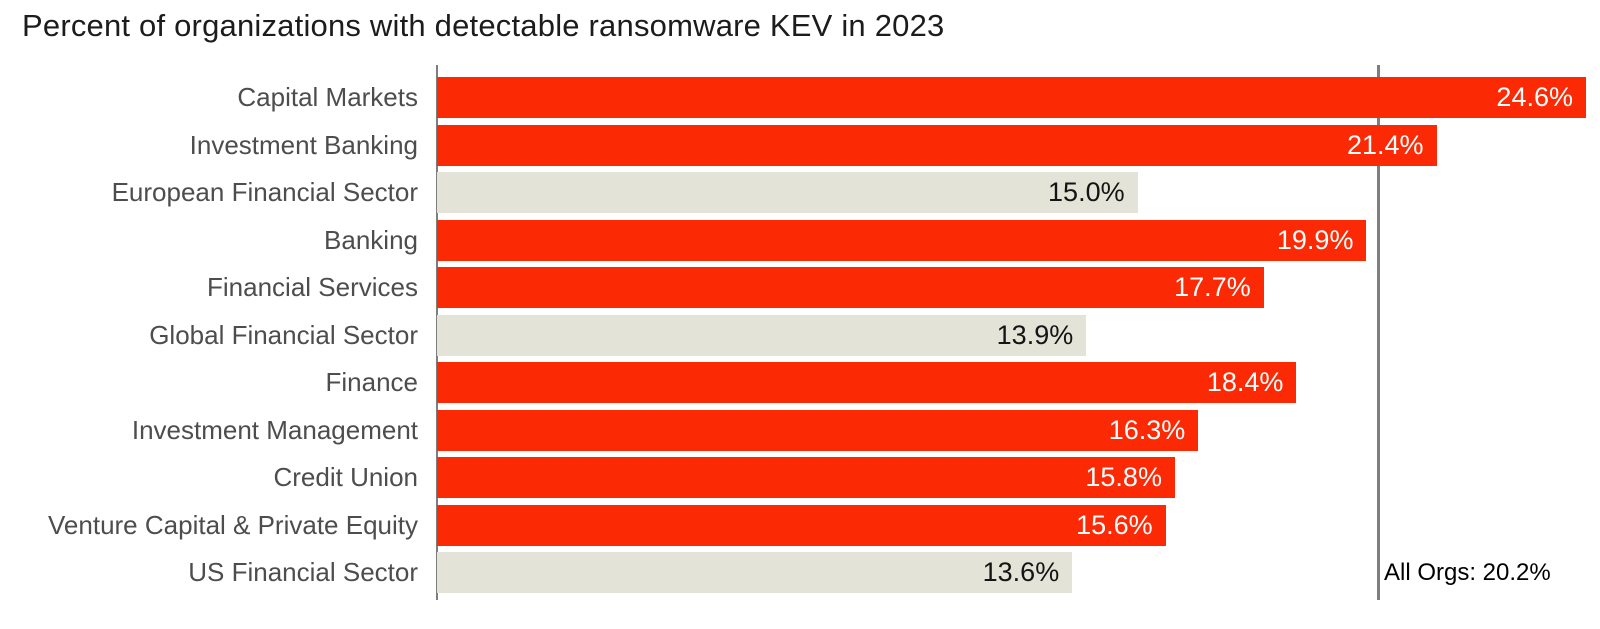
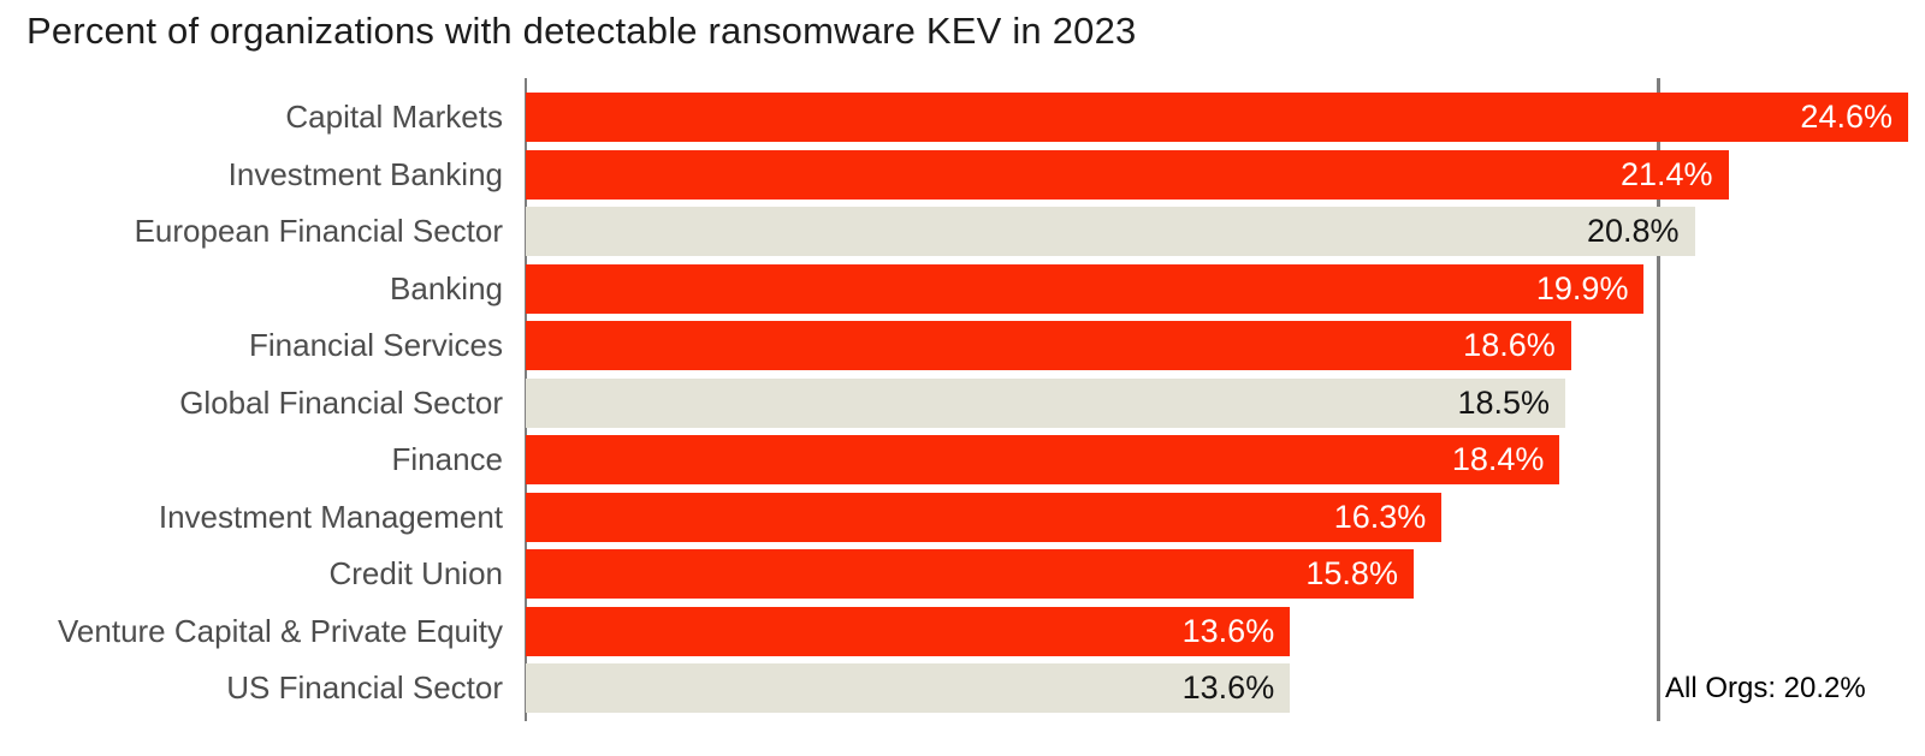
European Financial Sector: 15.0% -> 20.8%
Financial Services: 17.7% -> 18.6%
Global Financial Sector: 13.9% -> 18.5%
Venture Capital & Private Equity: 15.6% -> 13.6%
